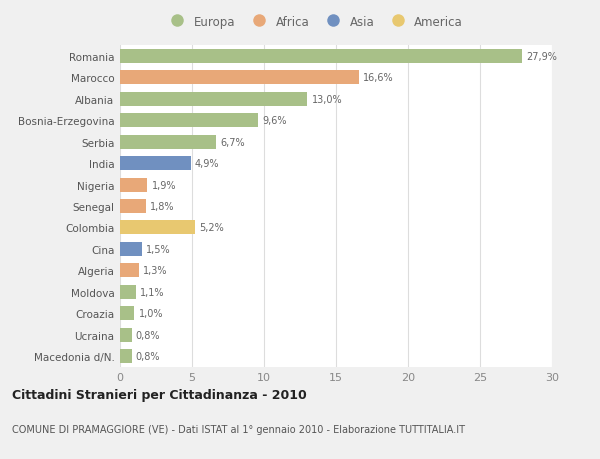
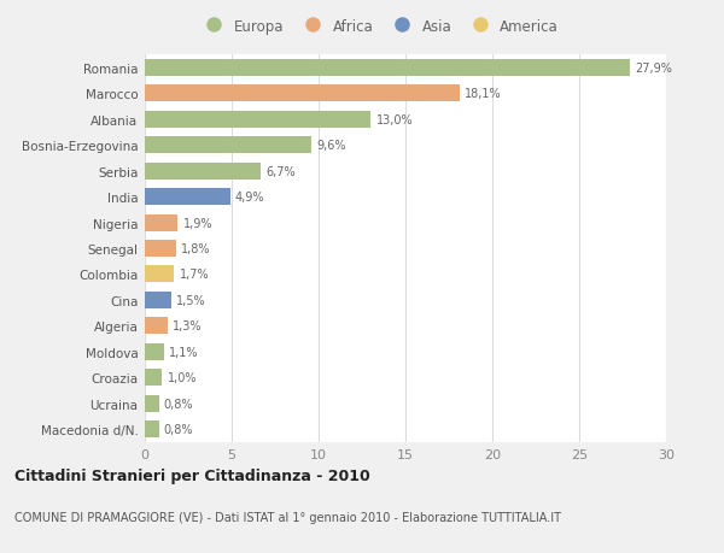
Marocco: 16,6% -> 18,1%
Colombia: 5,2% -> 1,7%
